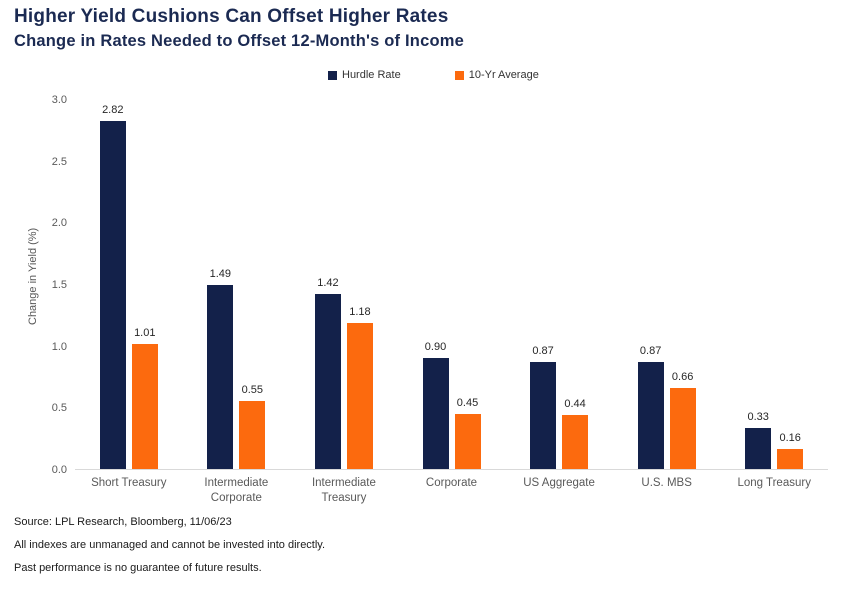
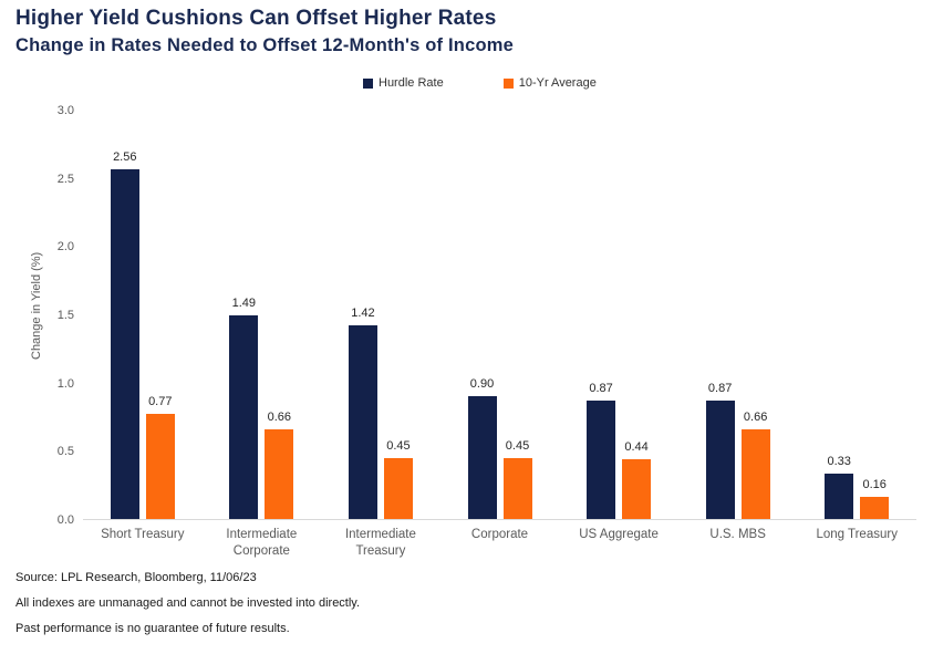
Hurdle Rate/Short Treasury: 2.82 -> 2.56
10-Yr Average/Short Treasury: 1.01 -> 0.77
10-Yr Average/Intermediate Corporate: 0.55 -> 0.66
10-Yr Average/Intermediate Treasury: 1.18 -> 0.45
